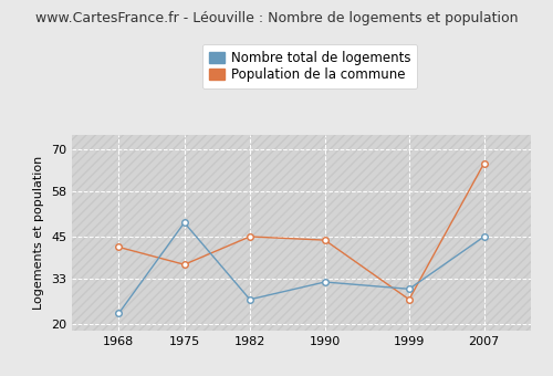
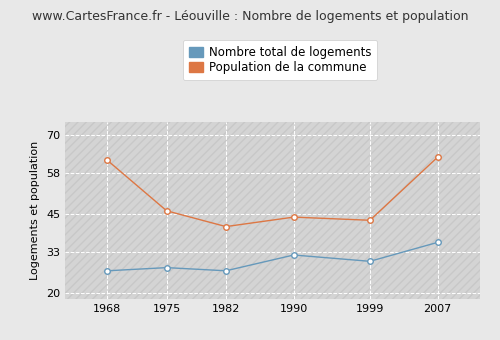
Nombre total de logements/1968: 23 -> 27
Population de la commune/1968: 42 -> 62
Nombre total de logements/1975: 49 -> 28
Population de la commune/1975: 37 -> 46
Population de la commune/1982: 45 -> 41
Population de la commune/1999: 27 -> 43
Nombre total de logements/2007: 45 -> 36
Population de la commune/2007: 66 -> 63
